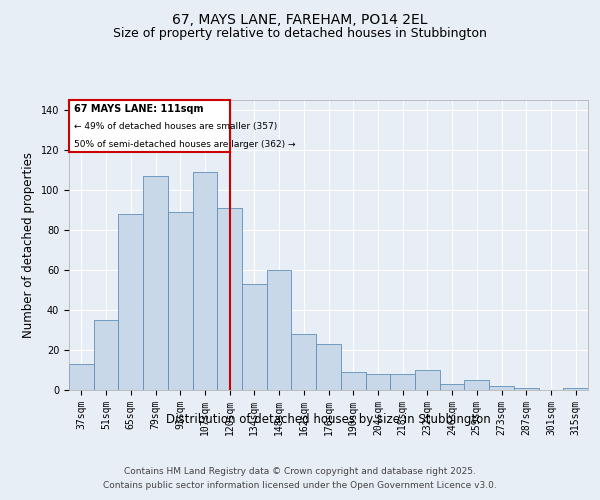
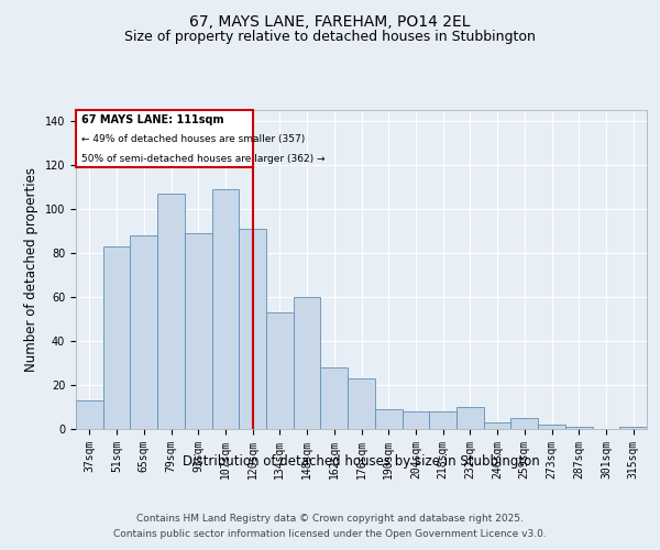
51sqm: 35 -> 83
